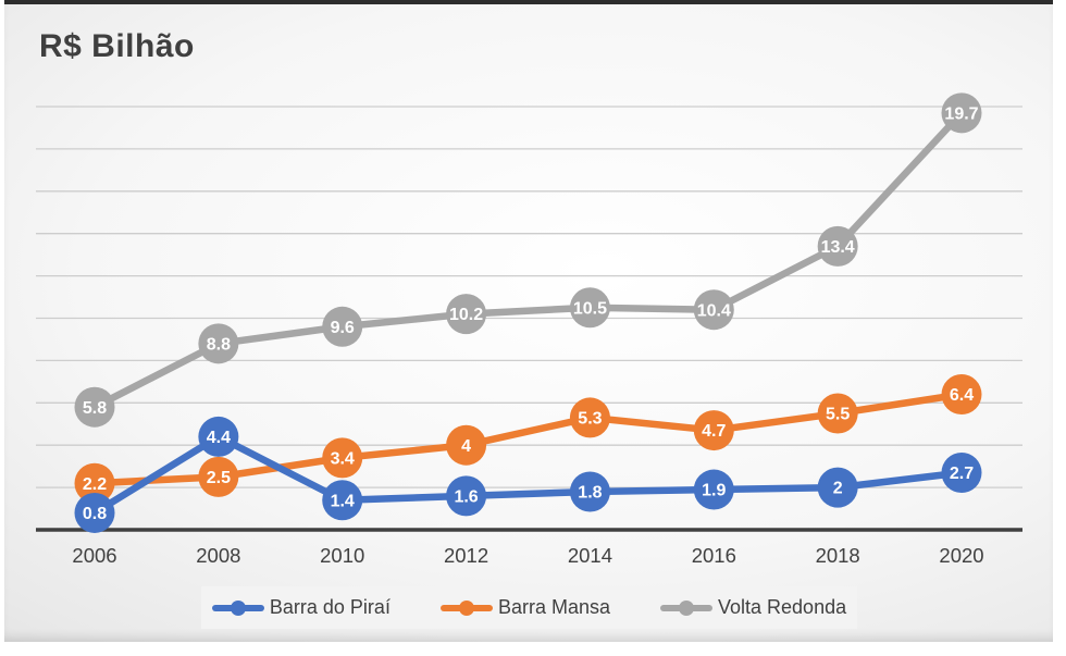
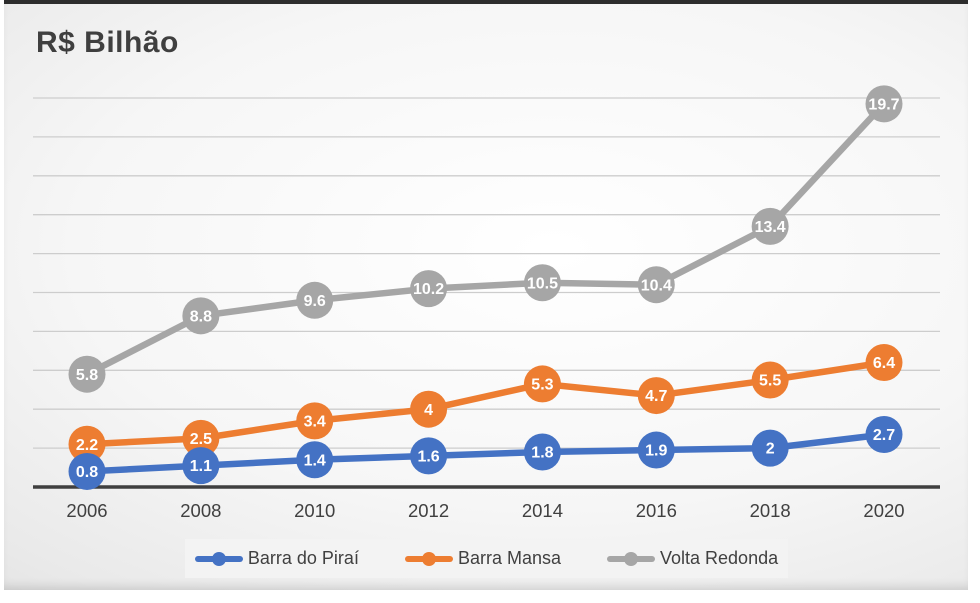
Barra do Piraí/2008: 4.4 -> 1.1
